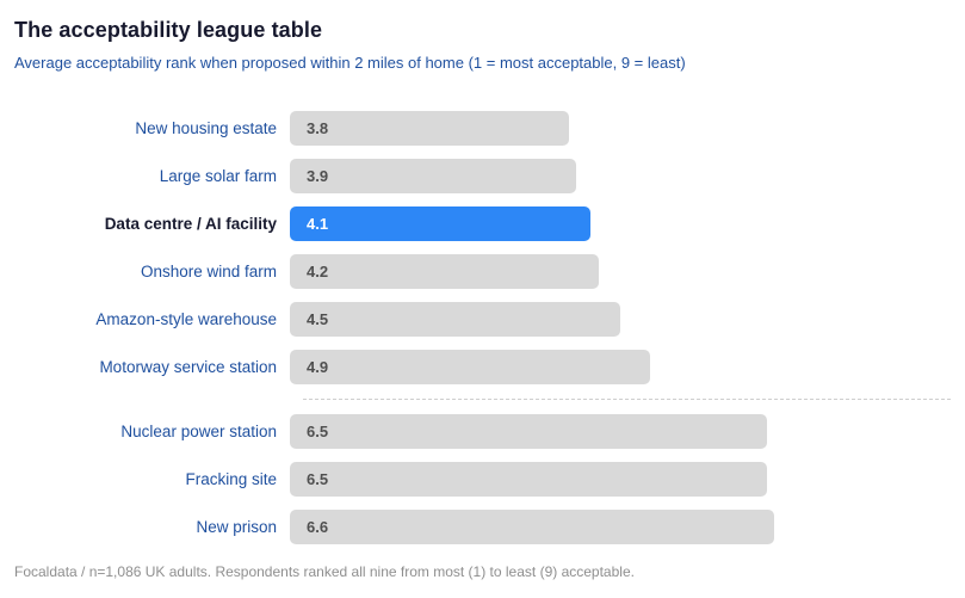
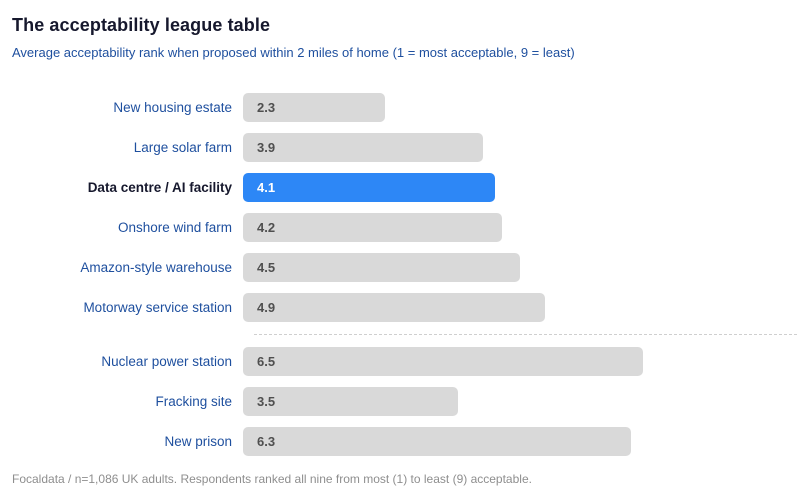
New housing estate: 3.8 -> 2.3
Fracking site: 6.5 -> 3.5
New prison: 6.6 -> 6.3
